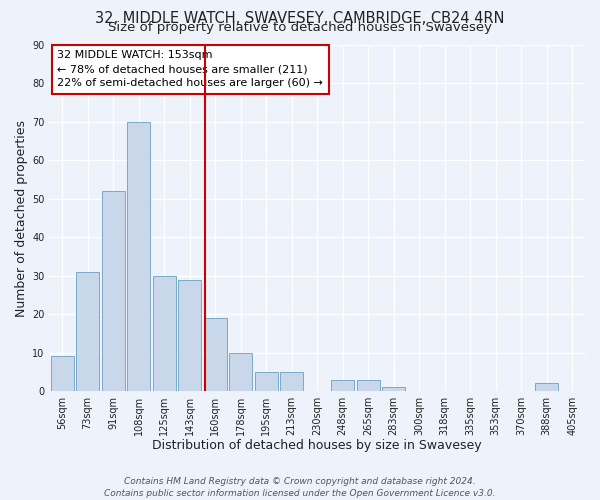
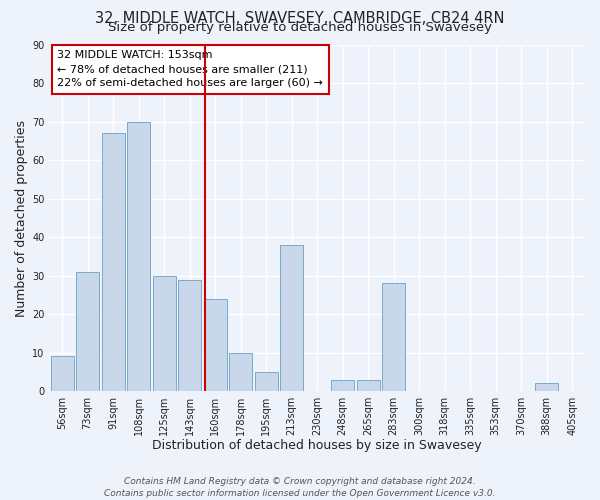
91sqm: 52 -> 67
160sqm: 19 -> 24
213sqm: 5 -> 38
283sqm: 1 -> 28
